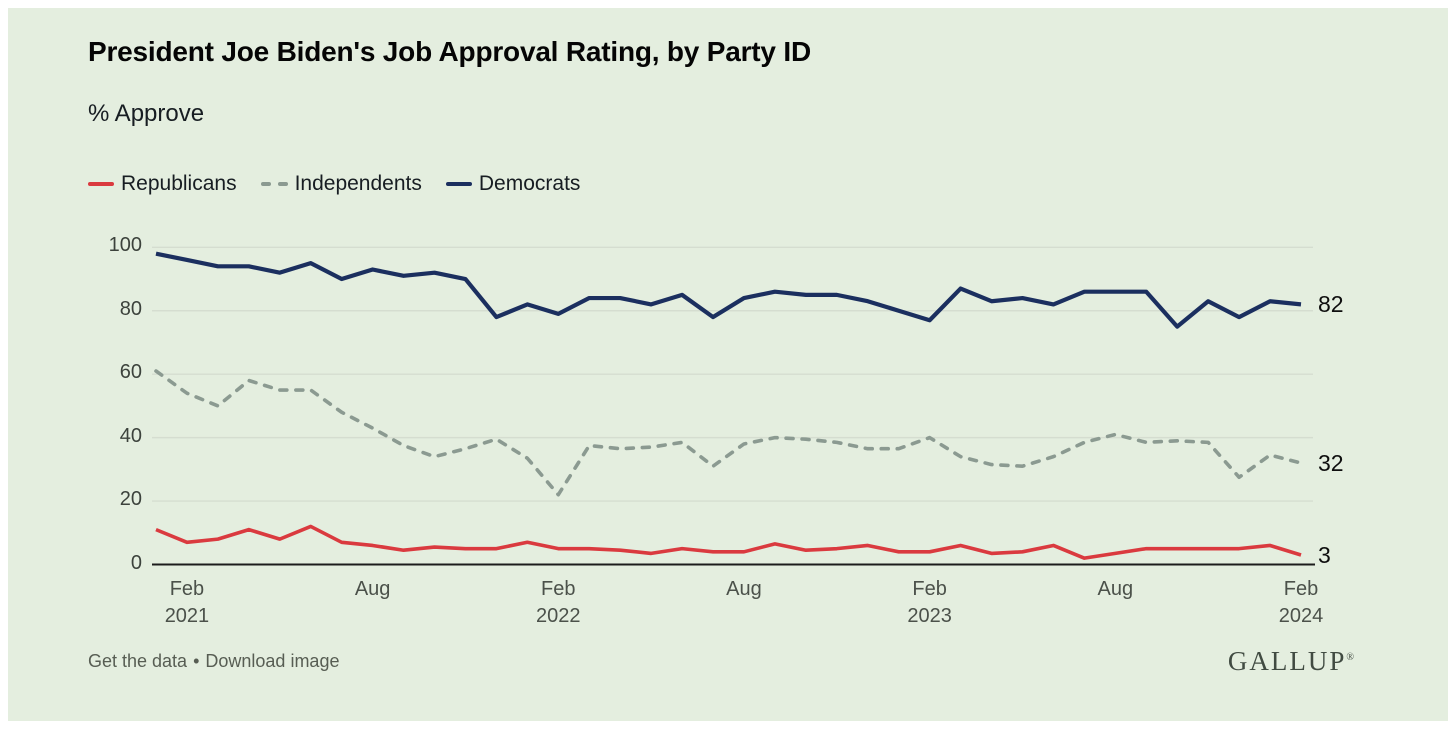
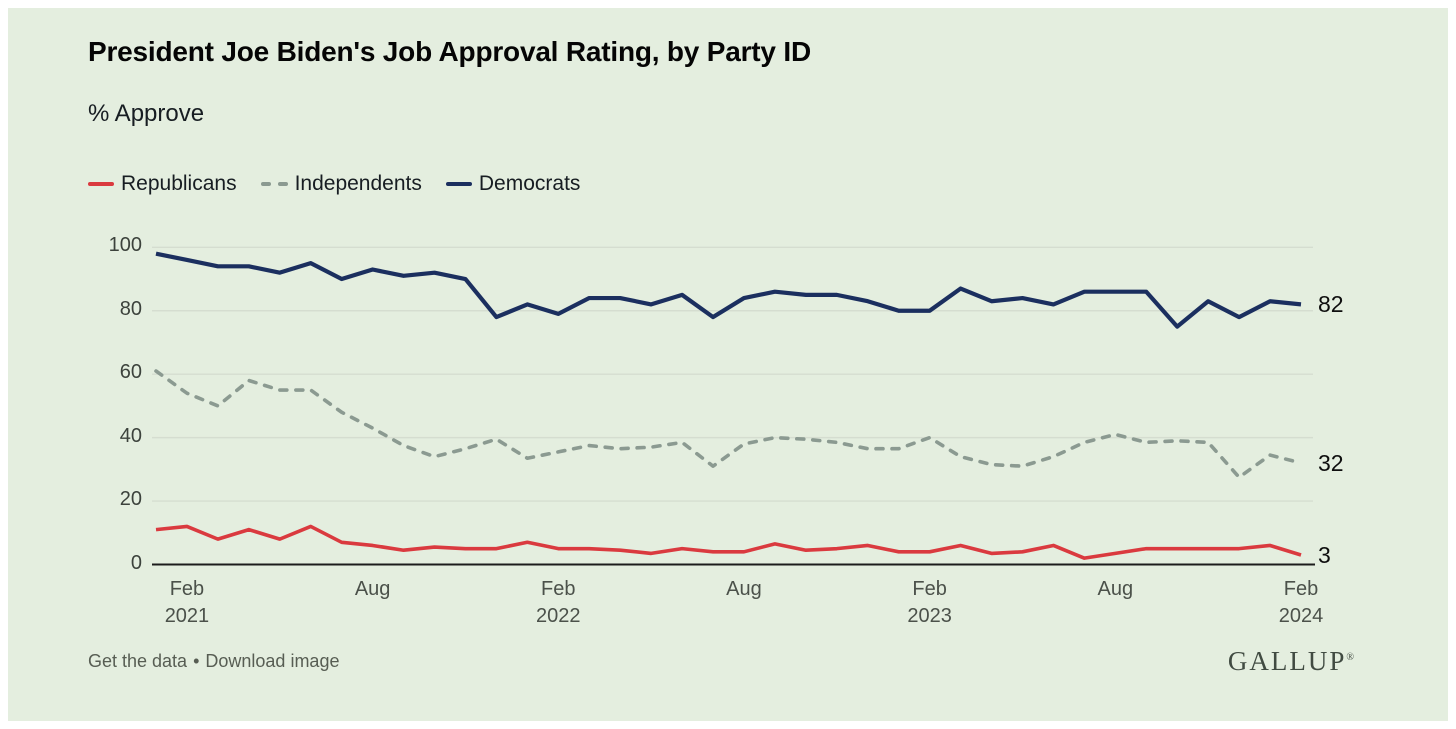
Republicans/Feb 2021: 7 -> 12
Independents/Feb 2022: 22 -> 36
Democrats/Feb 2023: 77 -> 80
